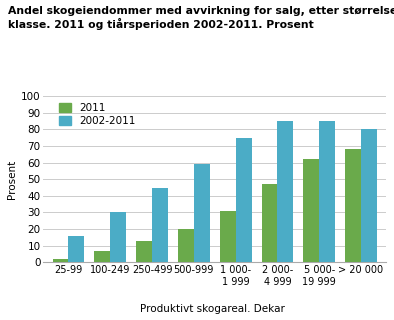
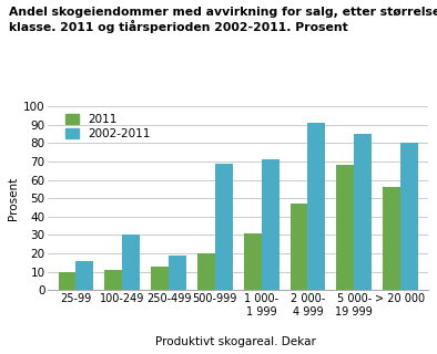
2011/25-99: 2 -> 10
2011/100-249: 7 -> 11
2002-2011/250-499: 45 -> 19
2002-2011/500-999: 59 -> 69
2002-2011/1 000- 1 999: 75 -> 71
2002-2011/2 000- 4 999: 85 -> 91
2011/5 000- 19 999: 62 -> 68
2011/> 20 000: 68 -> 56
